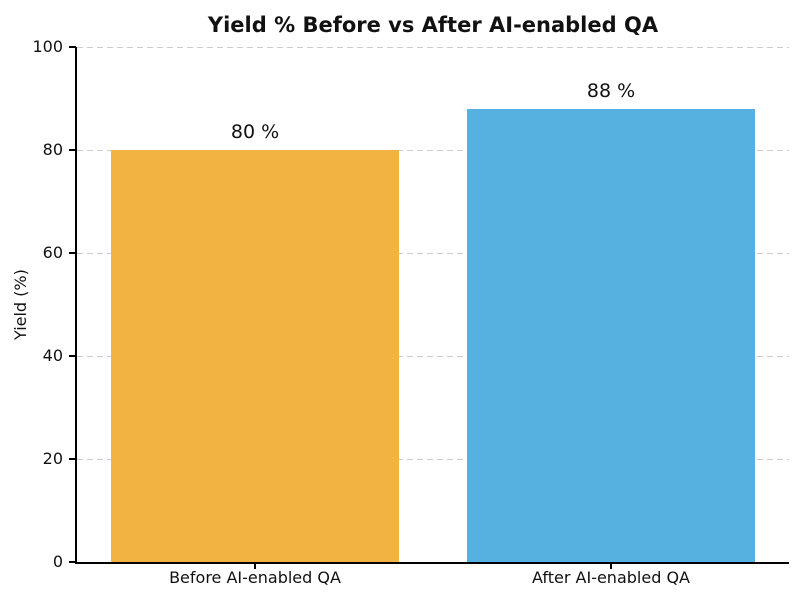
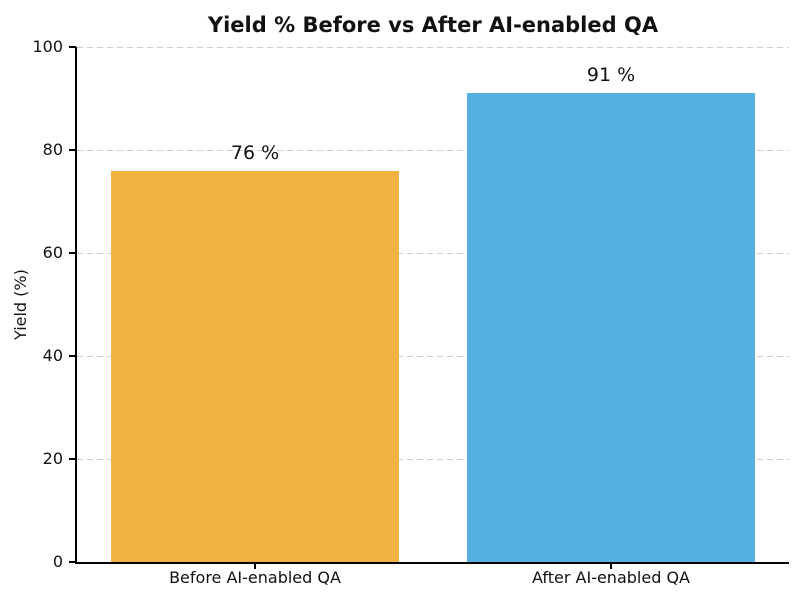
Before AI-enabled QA: 80 -> 76
After AI-enabled QA: 88 -> 91
